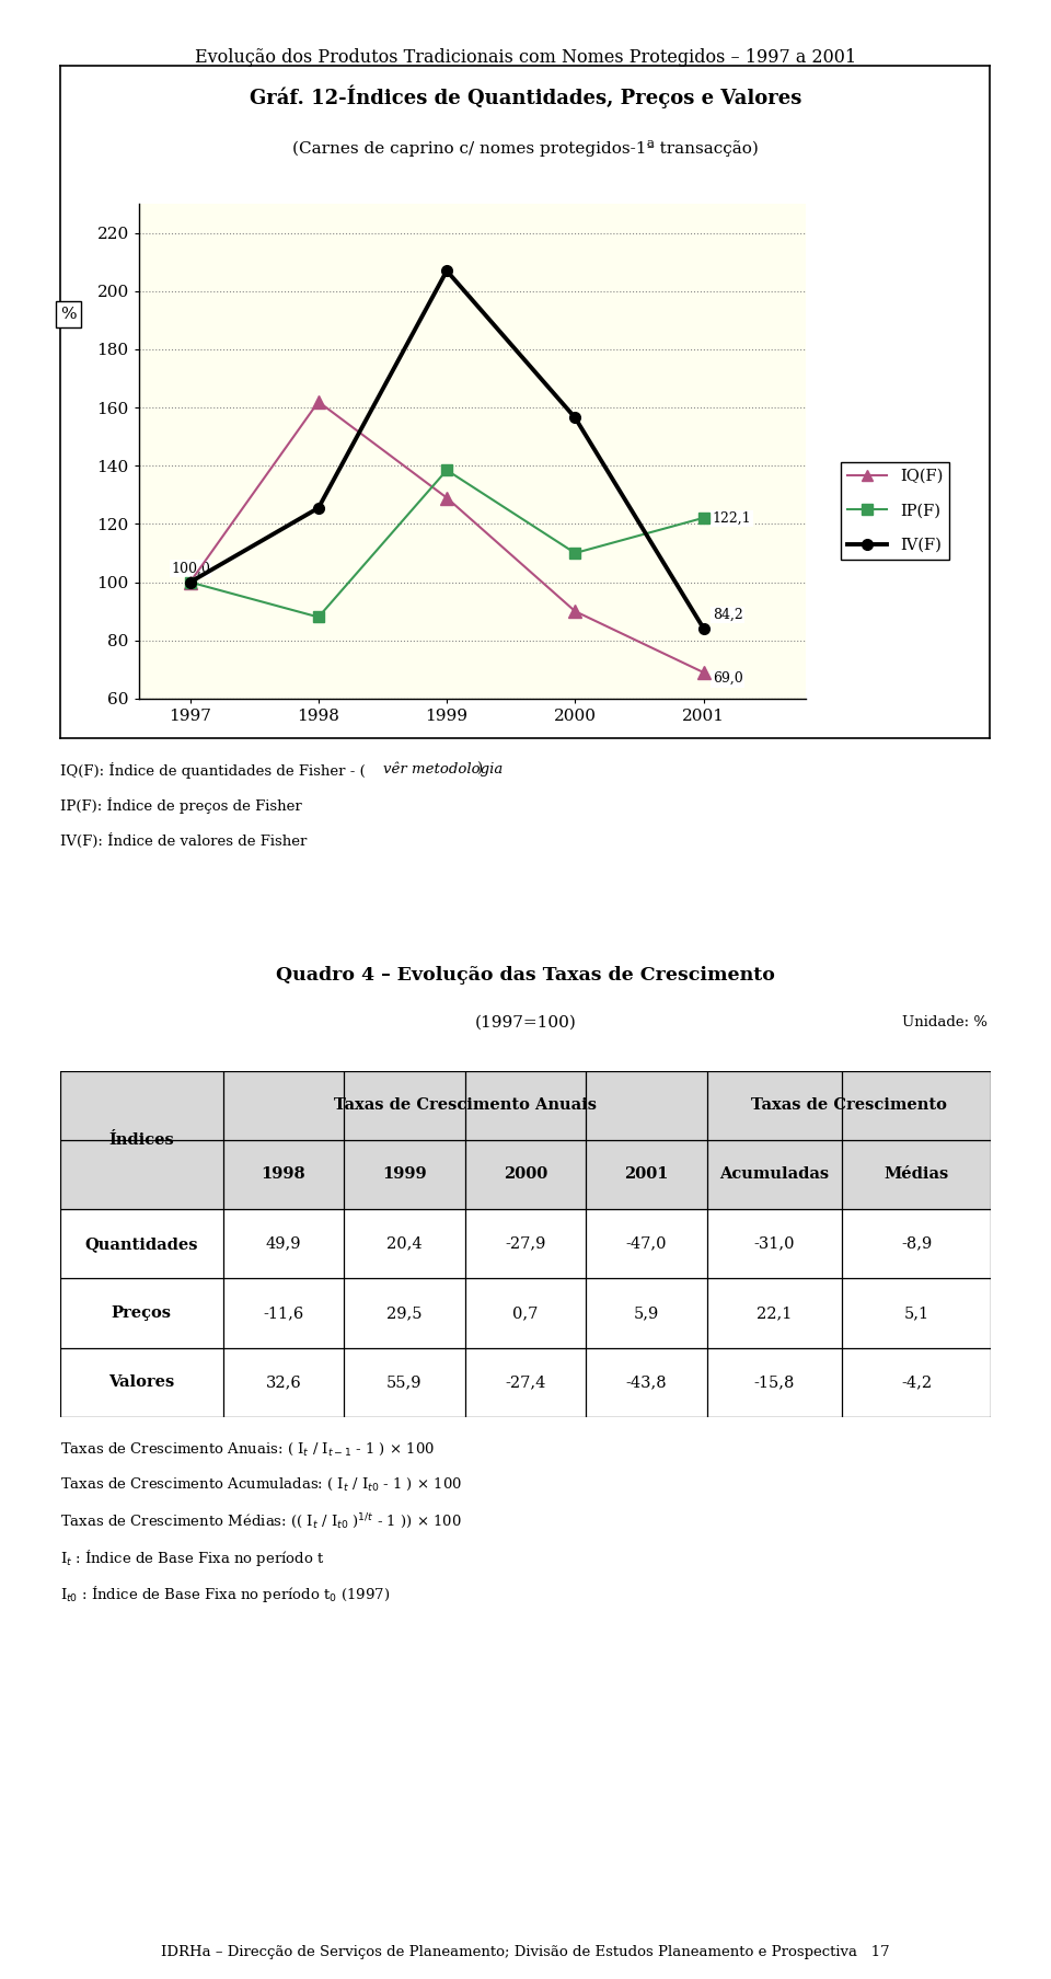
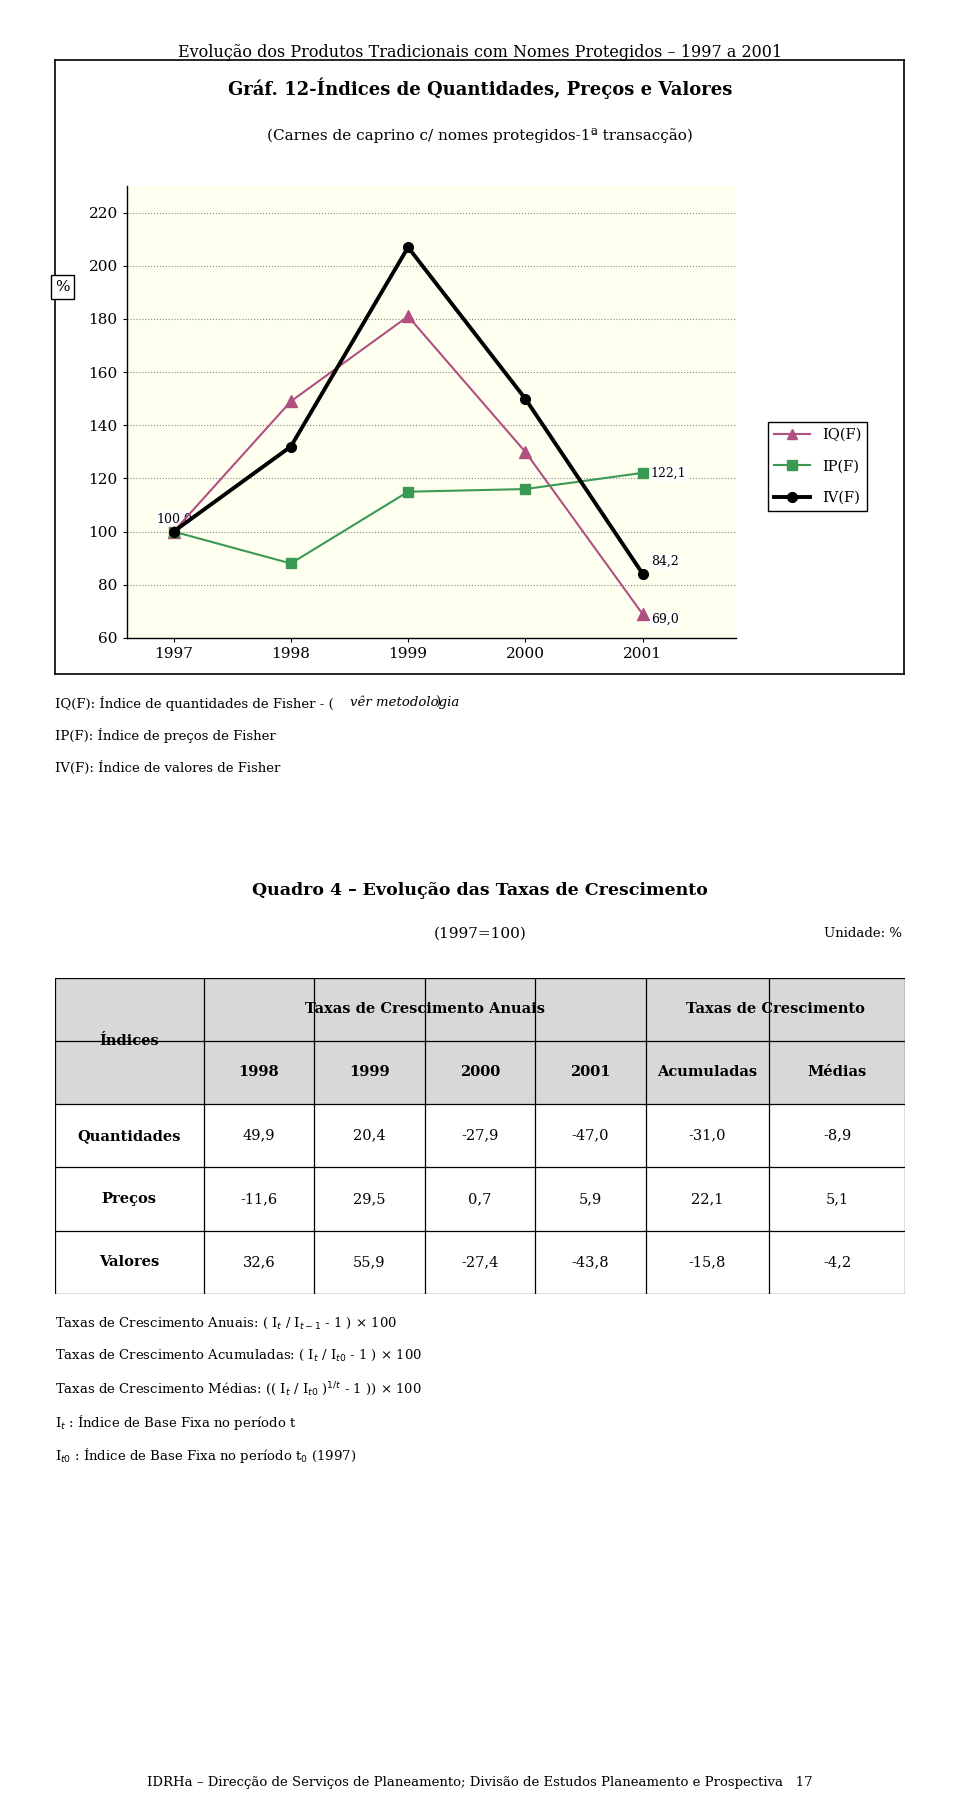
IQ(F)/1998: 162 -> 149
IV(F)/1998: 125.5 -> 132.0
IQ(F)/1999: 129 -> 181
IP(F)/1999: 138.5 -> 115.0
IQ(F)/2000: 90 -> 130
IP(F)/2000: 110.0 -> 116.0
IV(F)/2000: 156.5 -> 150.0
